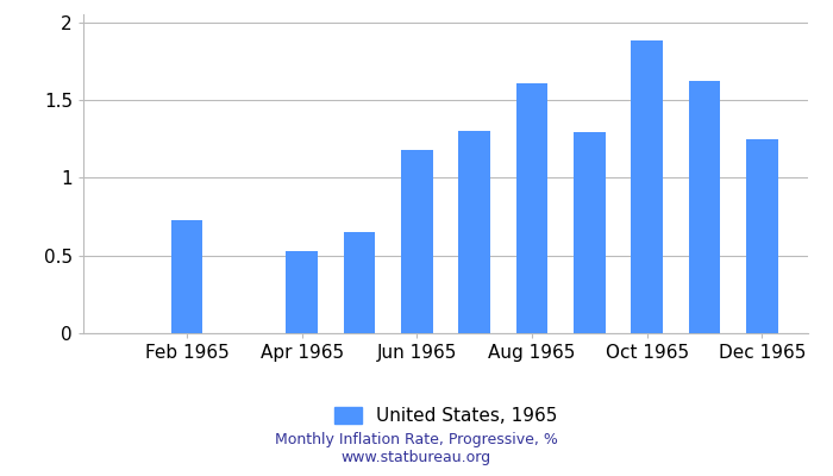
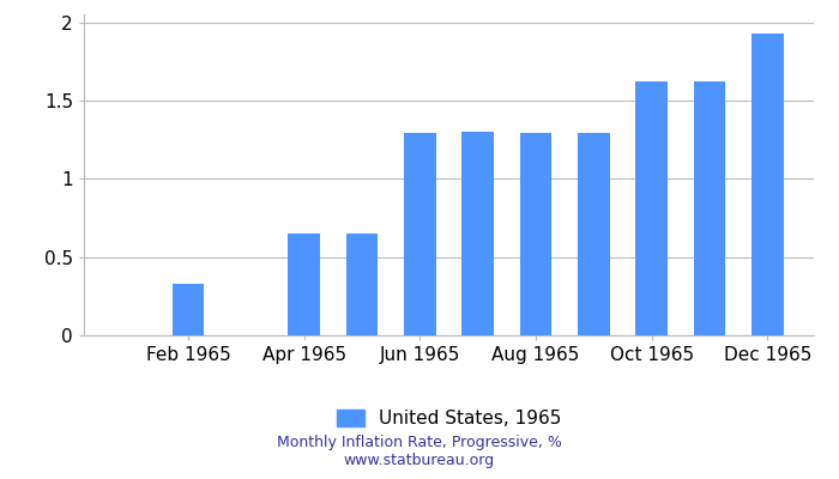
Feb 1965: 0.73 -> 0.33
Apr 1965: 0.53 -> 0.65
Jun 1965: 1.18 -> 1.29
Aug 1965: 1.61 -> 1.29
Oct 1965: 1.88 -> 1.62
Dec 1965: 1.25 -> 1.93
